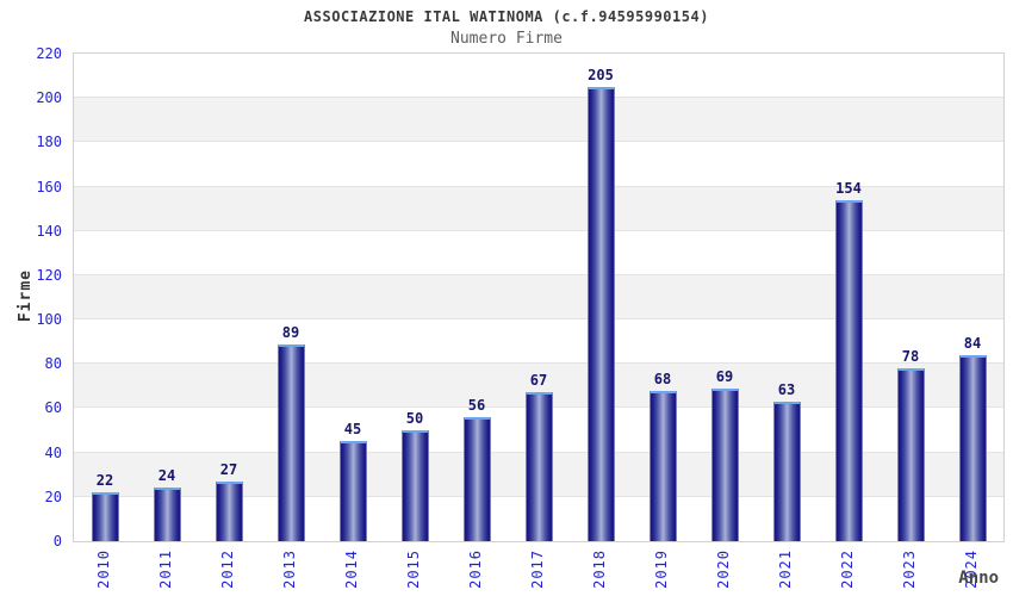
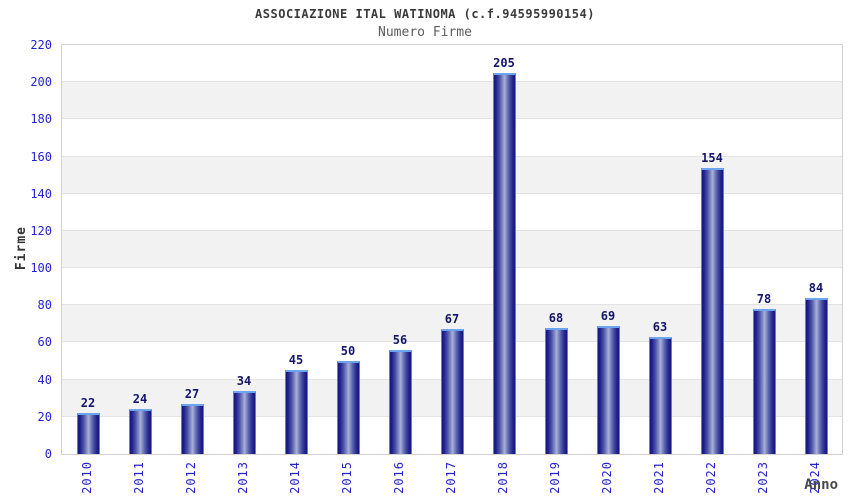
2013: 89 -> 34
